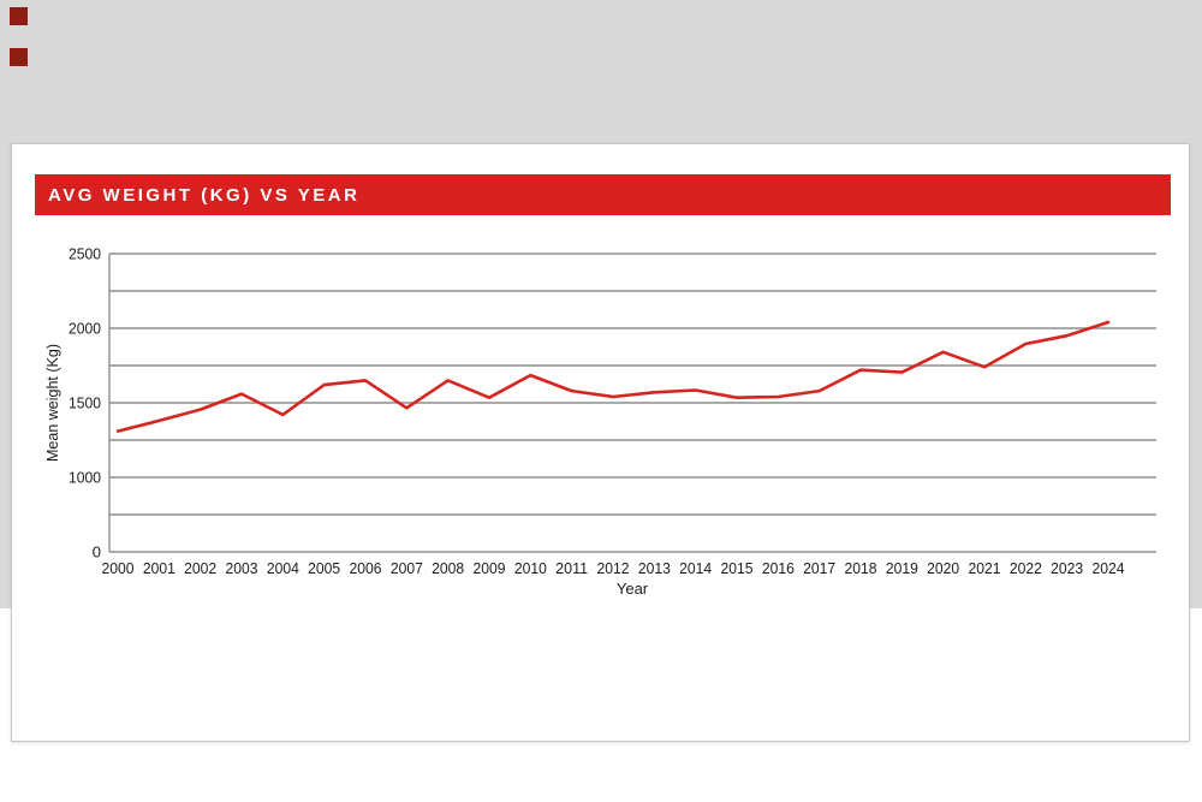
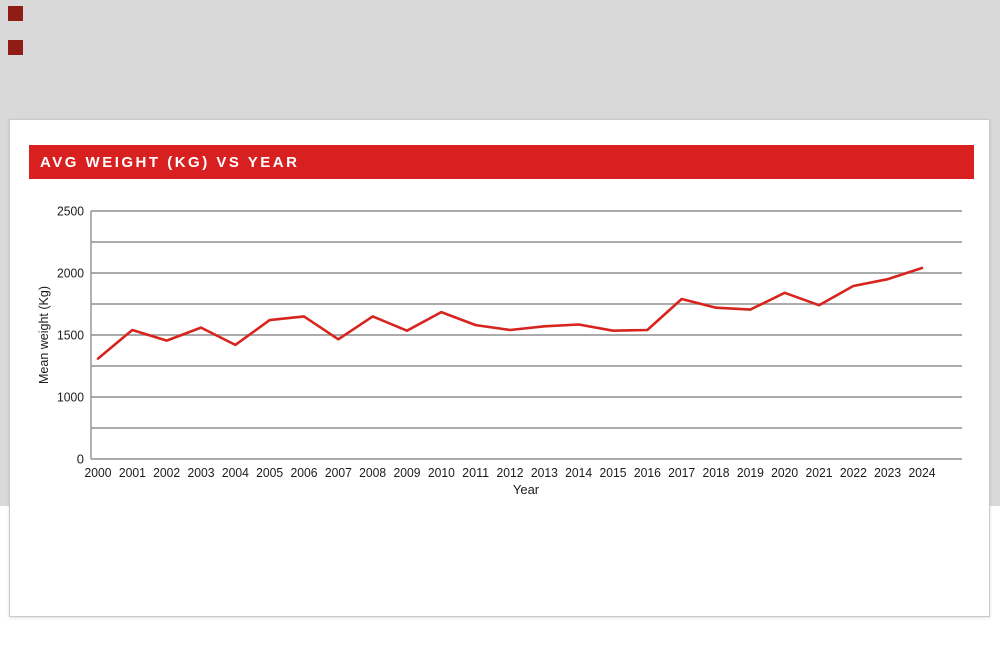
2001: 1380 -> 1540
2017: 1580 -> 1790
